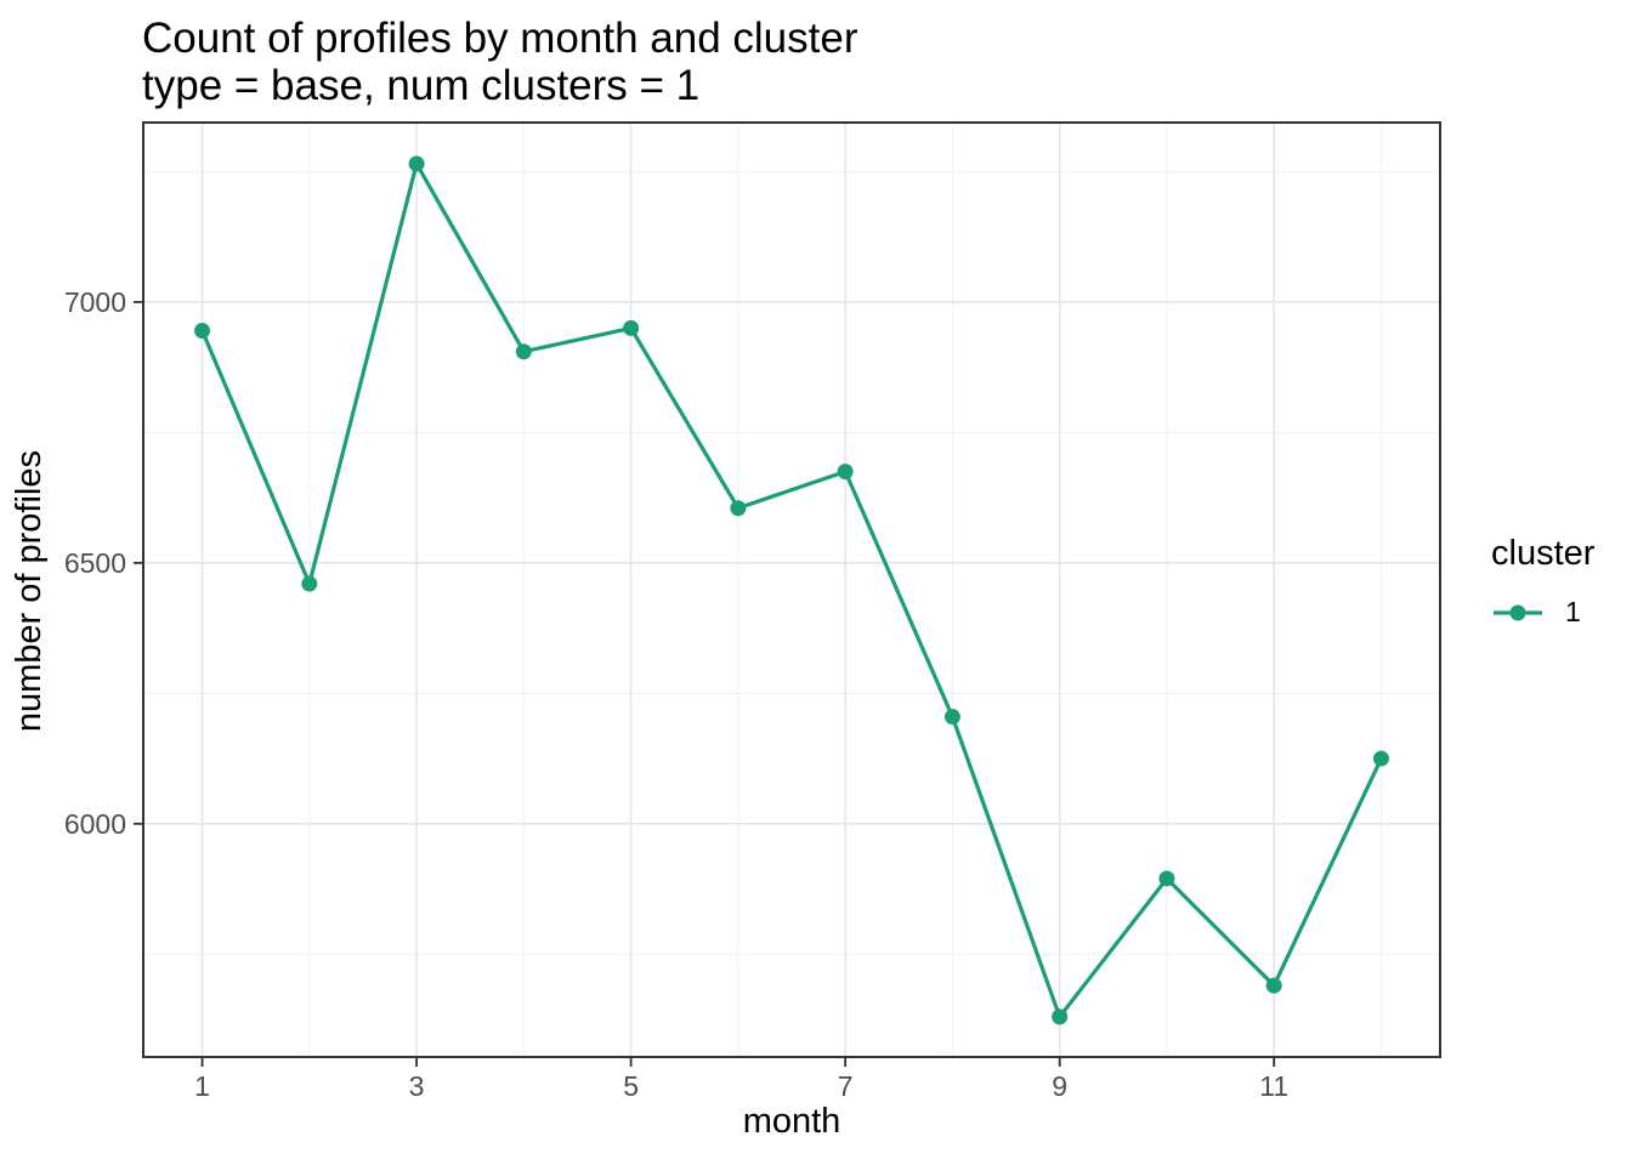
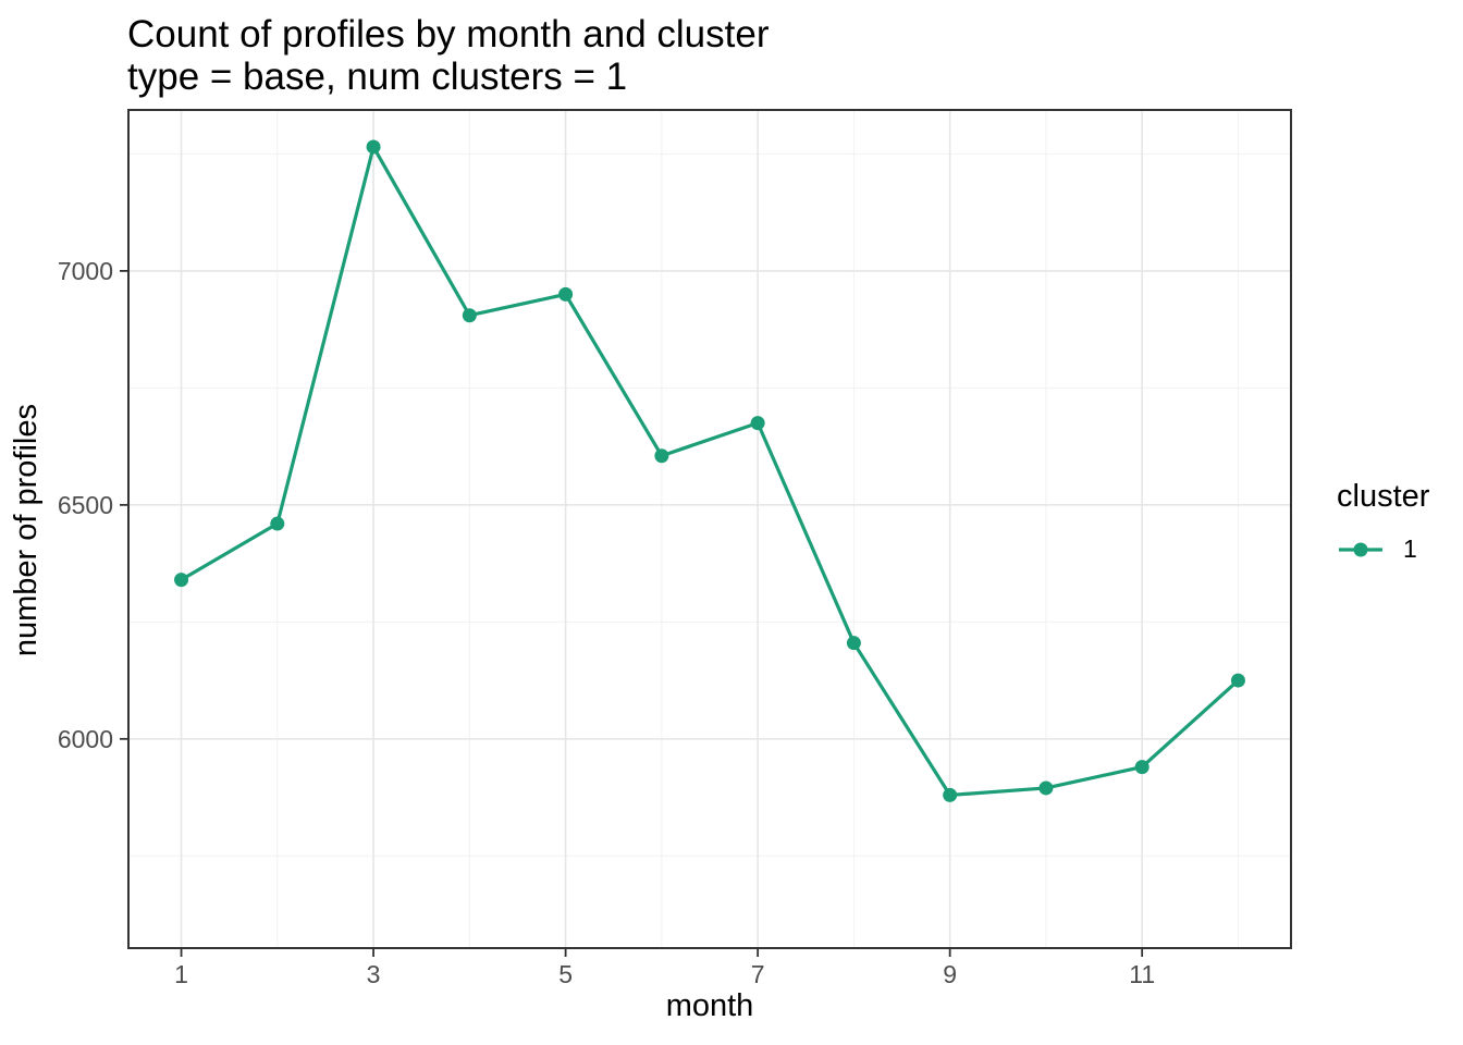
1: 6940 -> 6340
9: 5630 -> 5880
11: 5690 -> 5940
